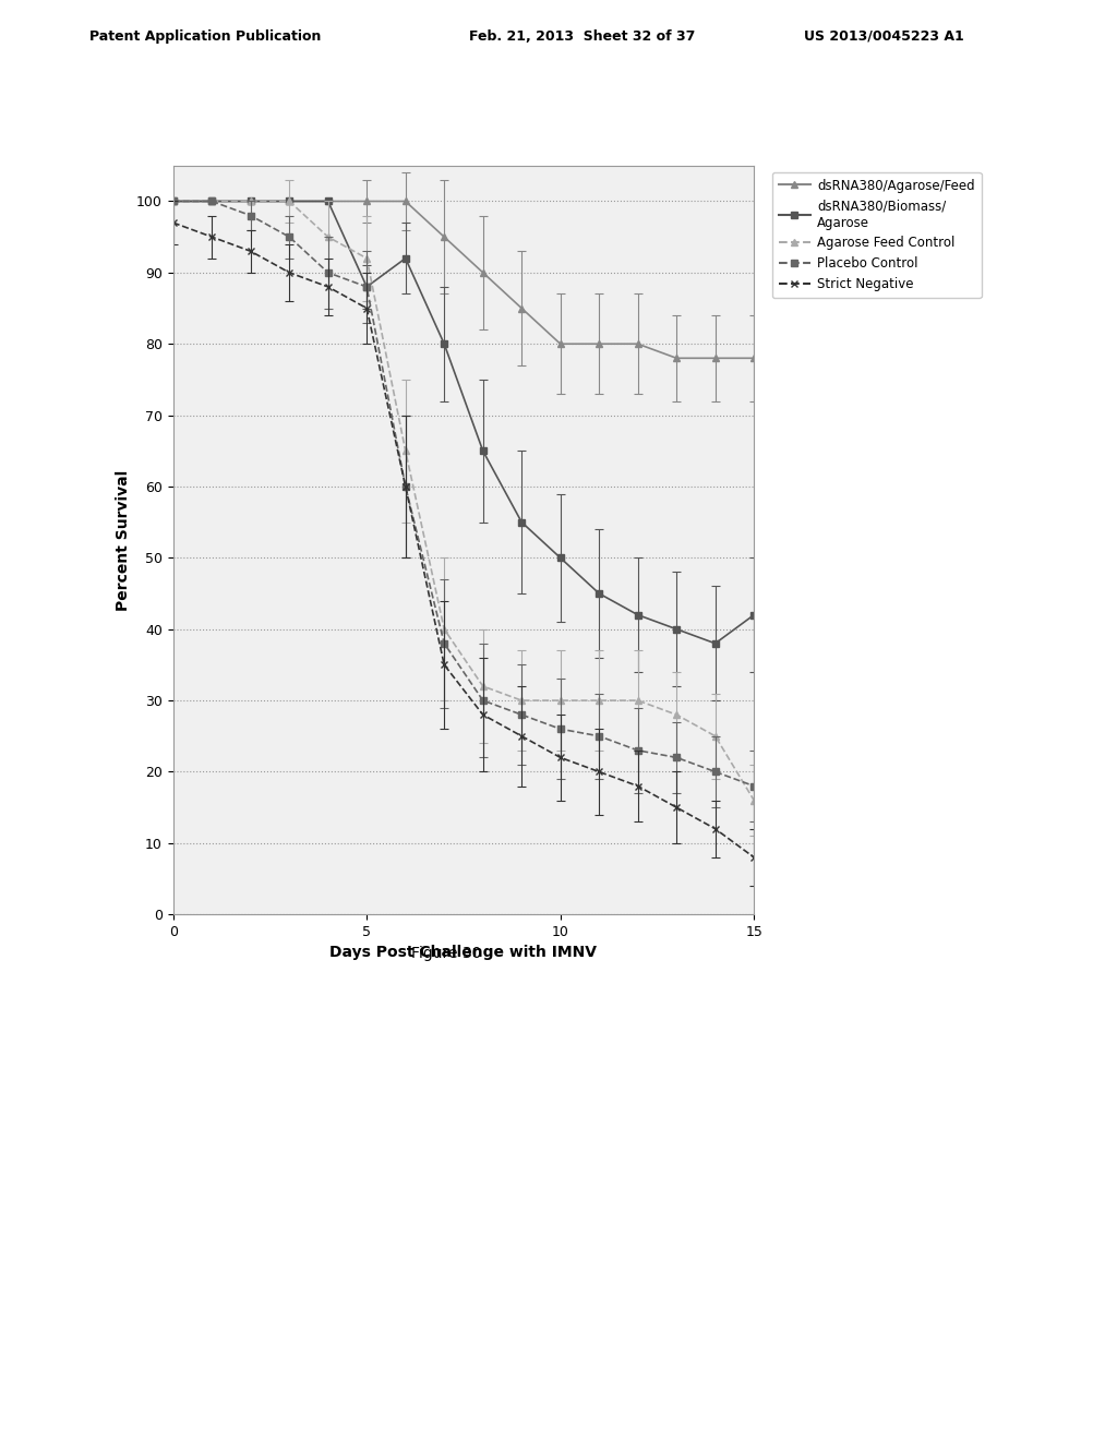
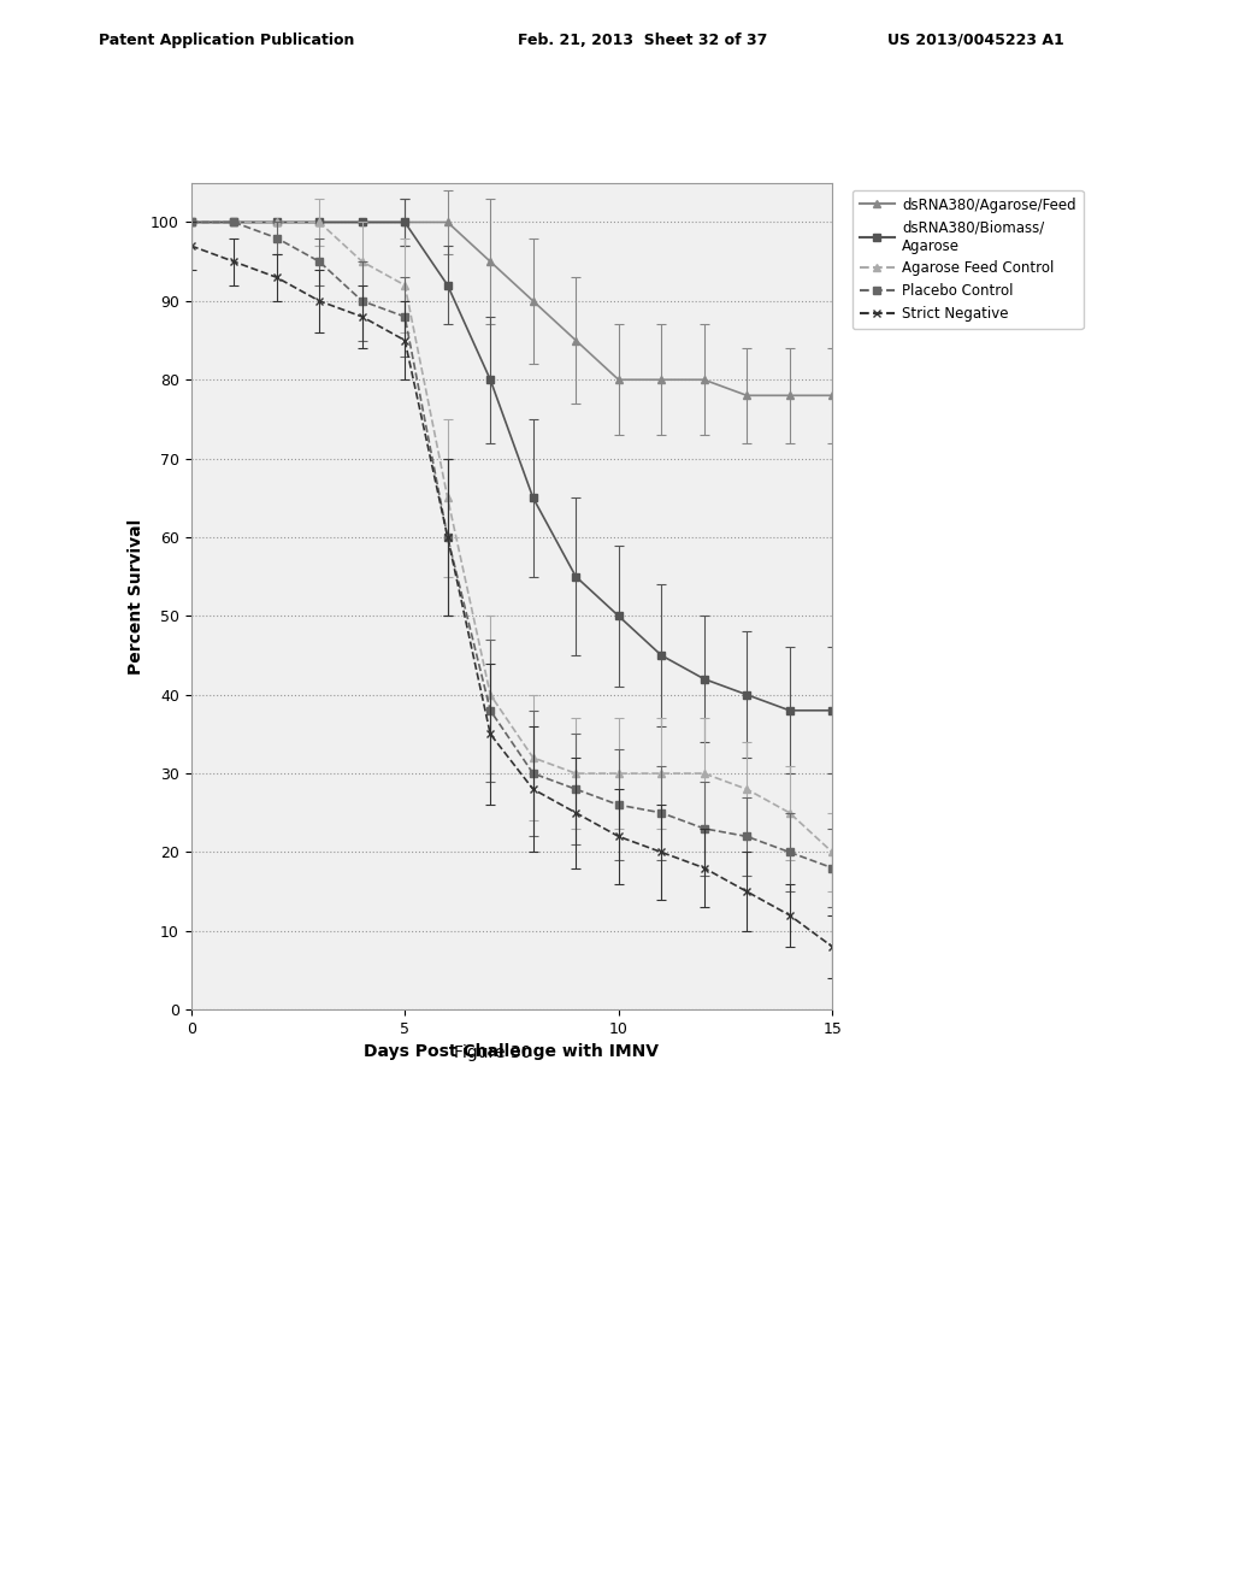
dsRNA380/Biomass/ Agarose/5: 88 -> 100
dsRNA380/Biomass/ Agarose/15: 42 -> 38
Agarose Feed Control/15: 16 -> 20
